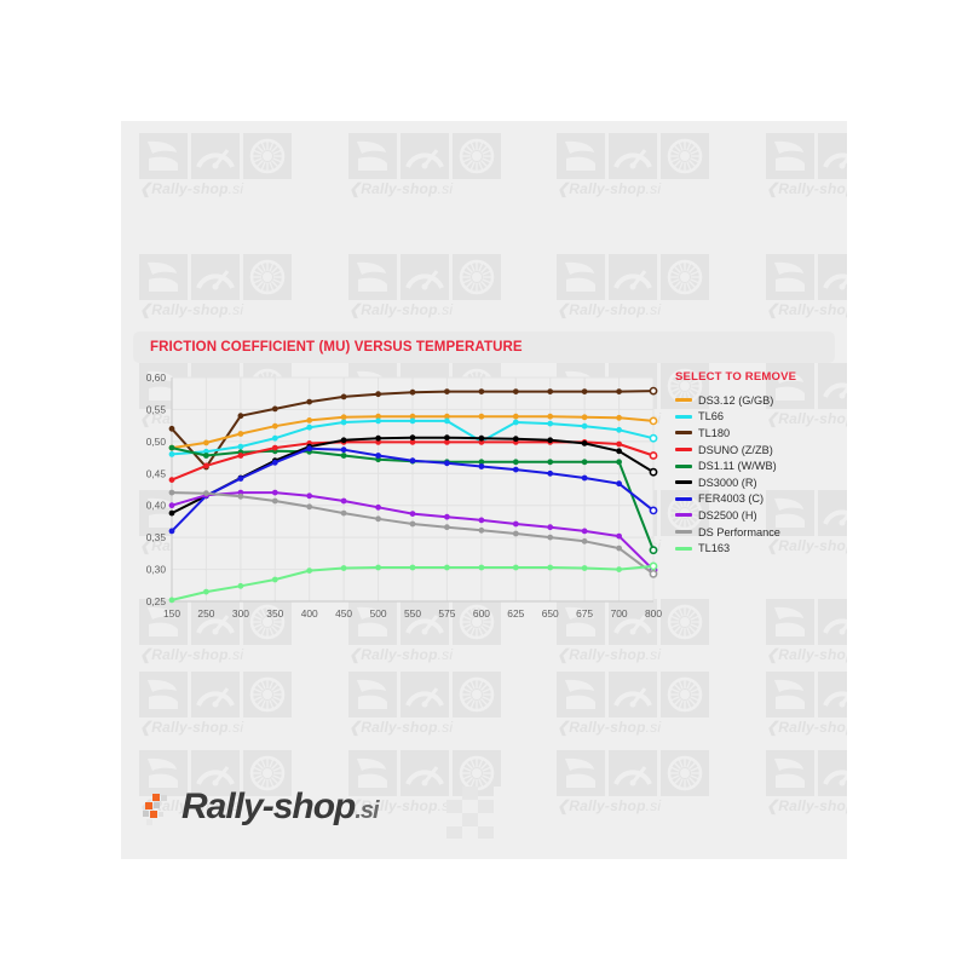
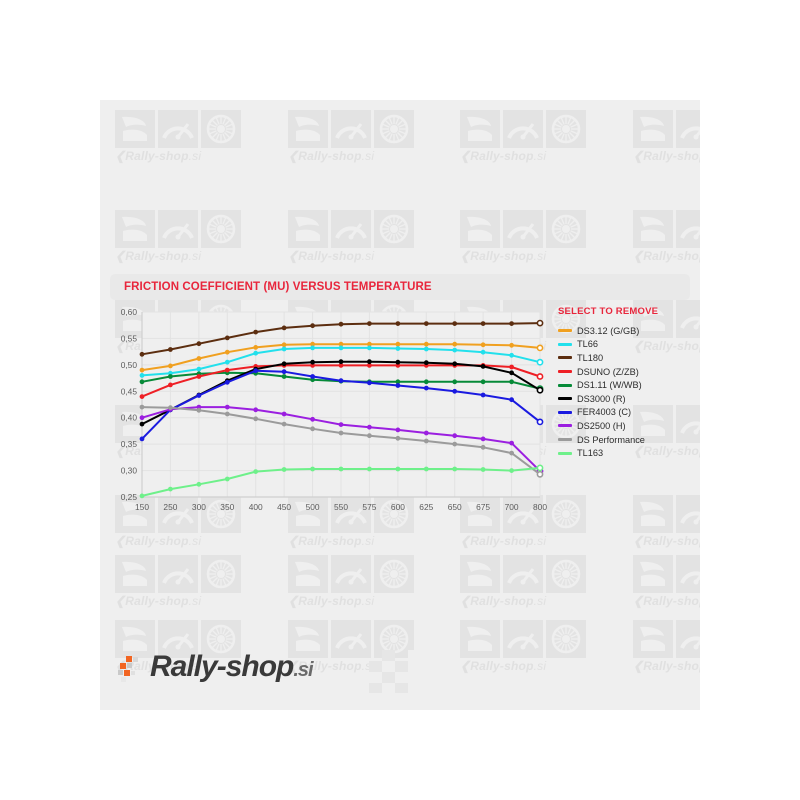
DS1.11 (W/WB)/150: 0,49 -> 0,47
TL180/250: 0,46 -> 0,53
TL66/600: 0,50 -> 0,53
DS1.11 (W/WB)/800: 0,33 -> 0,46
